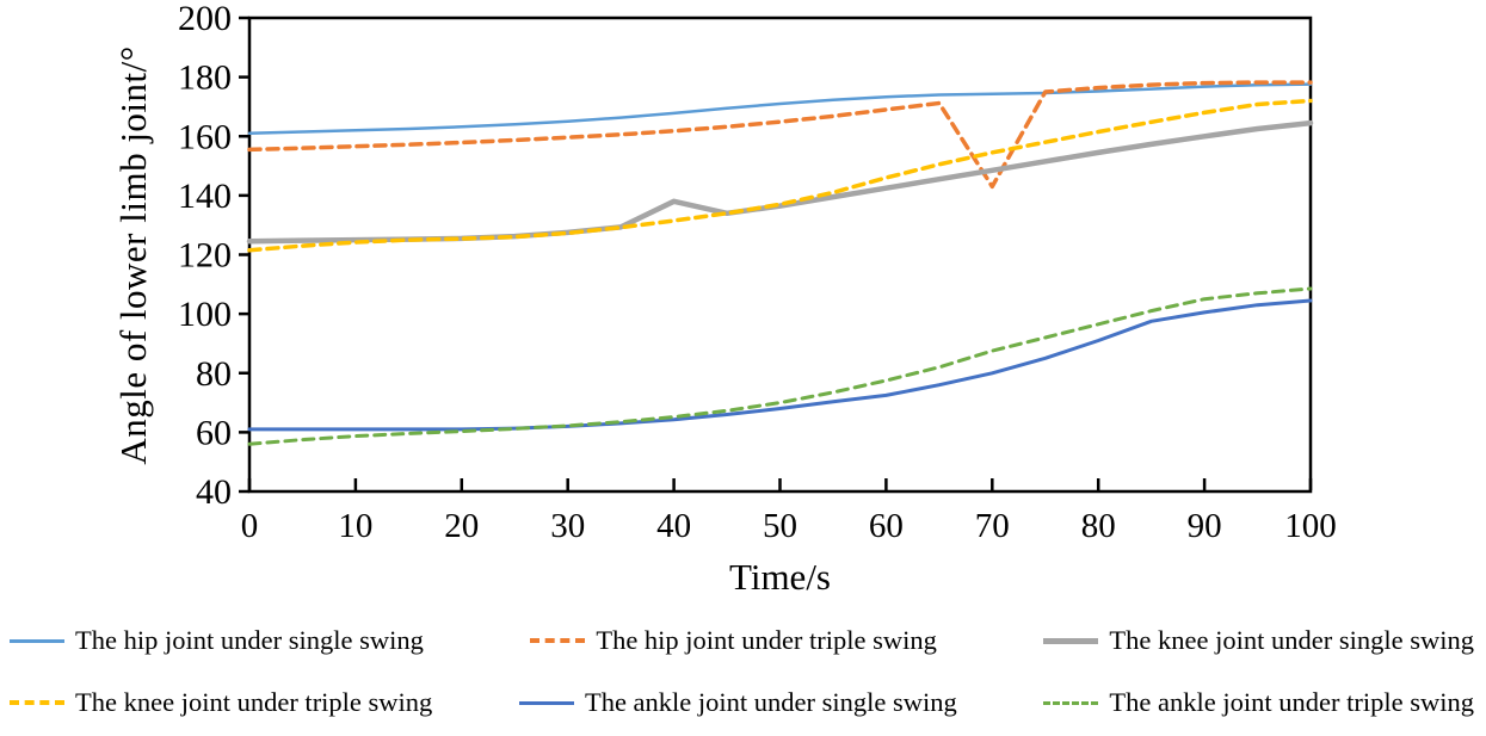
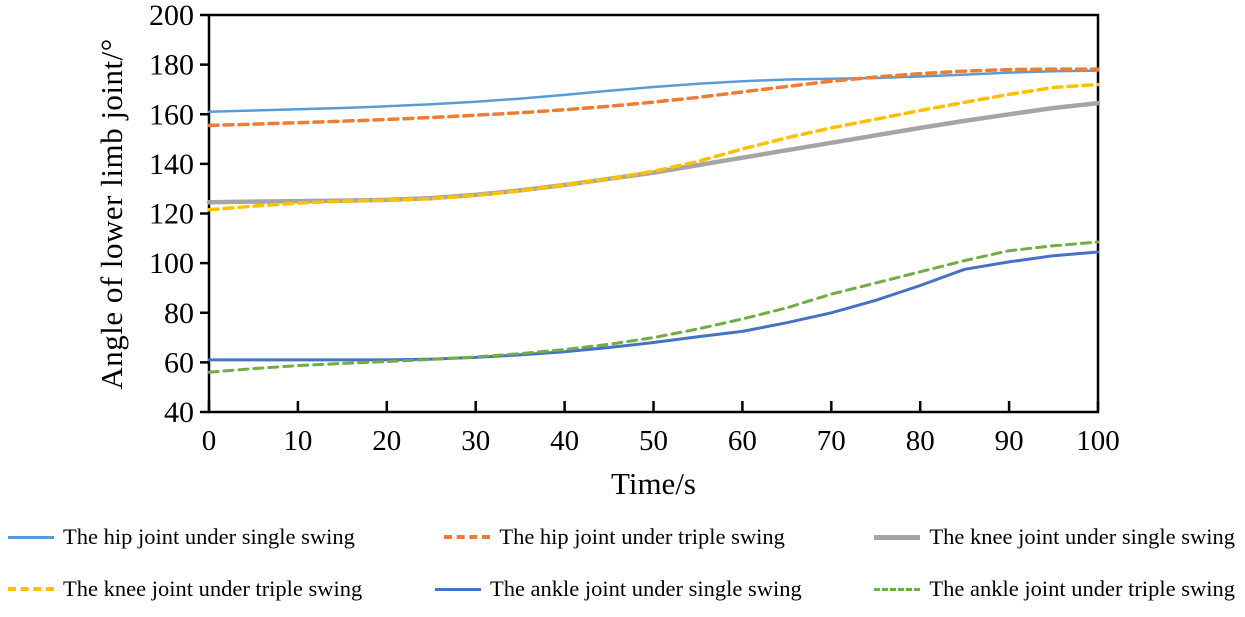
The knee joint under single swing/40: 138 -> 132
The hip joint under triple swing/70: 143 -> 173
